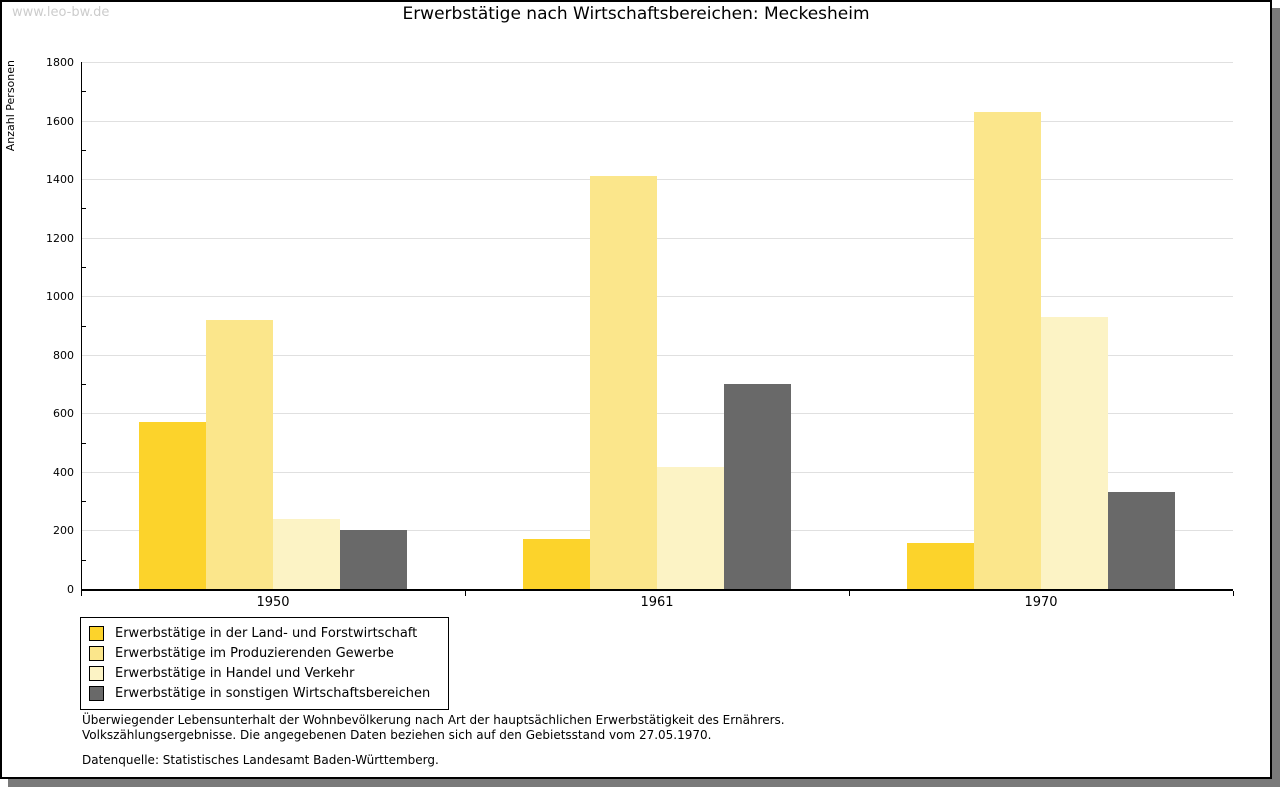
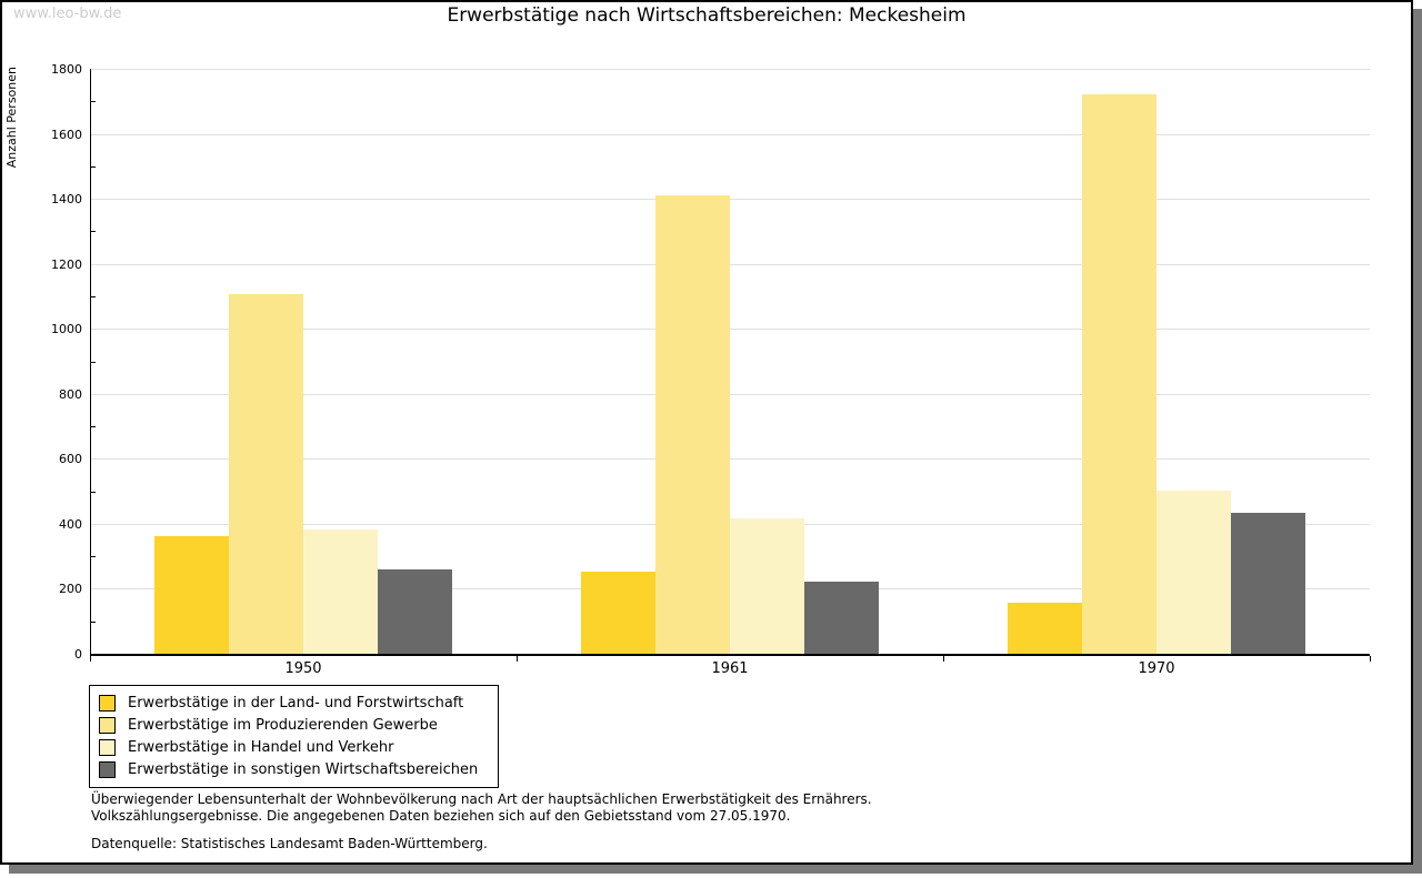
Erwerbstätige in der Land- und Forstwirtschaft/1950: 570 -> 360
Erwerbstätige im Produzierenden Gewerbe/1950: 920 -> 1110
Erwerbstätige in Handel und Verkehr/1950: 240 -> 380
Erwerbstätige in sonstigen Wirtschaftsbereichen/1950: 200 -> 260
Erwerbstätige in der Land- und Forstwirtschaft/1961: 170 -> 250
Erwerbstätige in sonstigen Wirtschaftsbereichen/1961: 700 -> 220
Erwerbstätige im Produzierenden Gewerbe/1970: 1630 -> 1720
Erwerbstätige in Handel und Verkehr/1970: 930 -> 500
Erwerbstätige in sonstigen Wirtschaftsbereichen/1970: 330 -> 430
